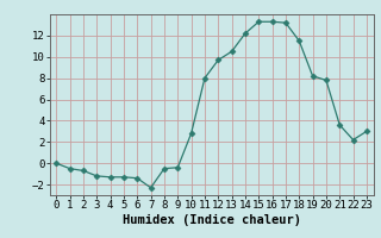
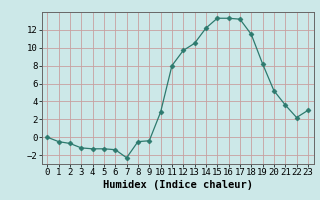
20: 7.8 -> 5.2
